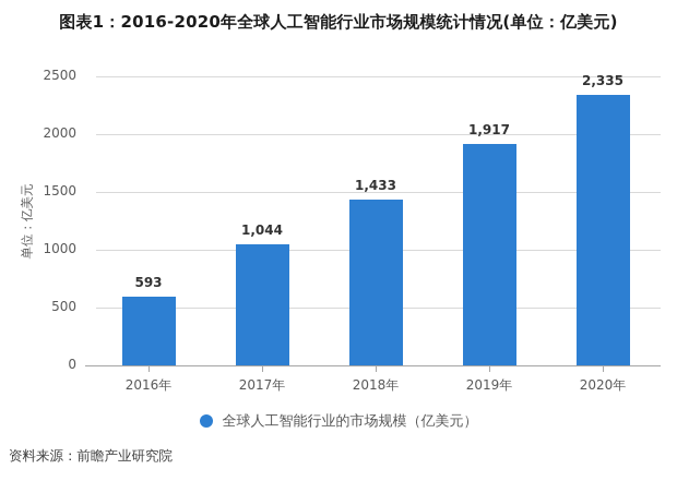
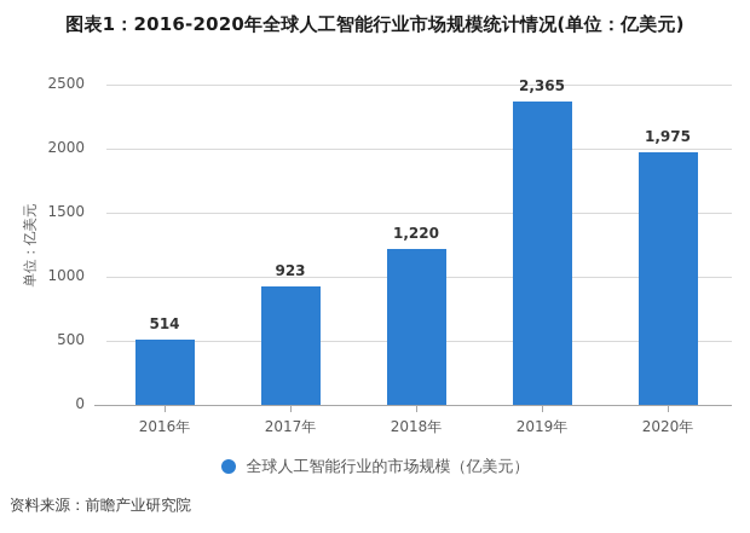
2016年: 593 -> 514
2017年: 1,044 -> 923
2018年: 1,433 -> 1,220
2019年: 1,917 -> 2,365
2020年: 2,335 -> 1,975
